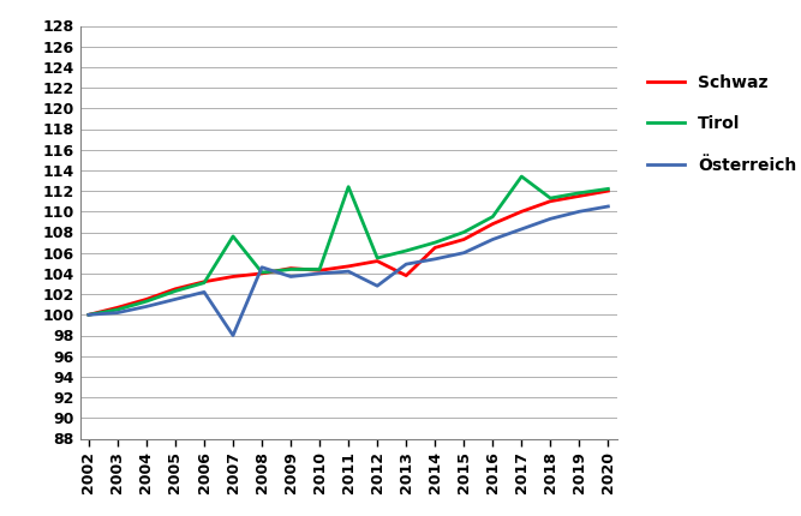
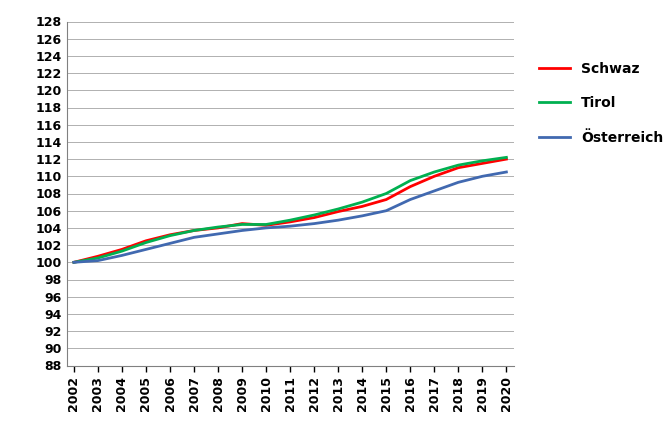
Tirol/2007: 107.6 -> 103.7
Österreich/2007: 98.0 -> 102.9
Österreich/2008: 104.6 -> 103.3
Tirol/2011: 112.4 -> 104.9
Österreich/2012: 102.8 -> 104.5
Schwaz/2013: 103.8 -> 105.9
Tirol/2017: 113.4 -> 110.5
